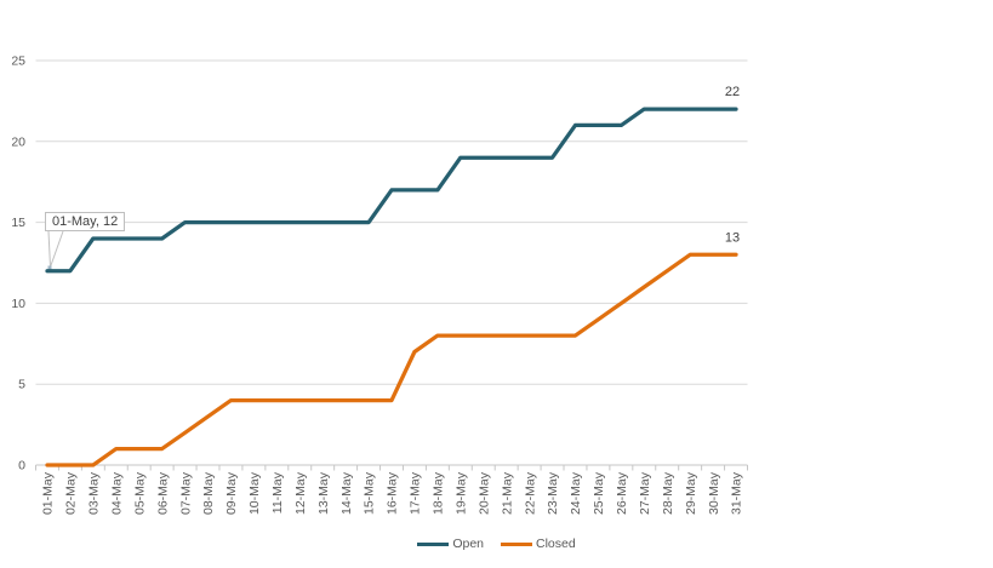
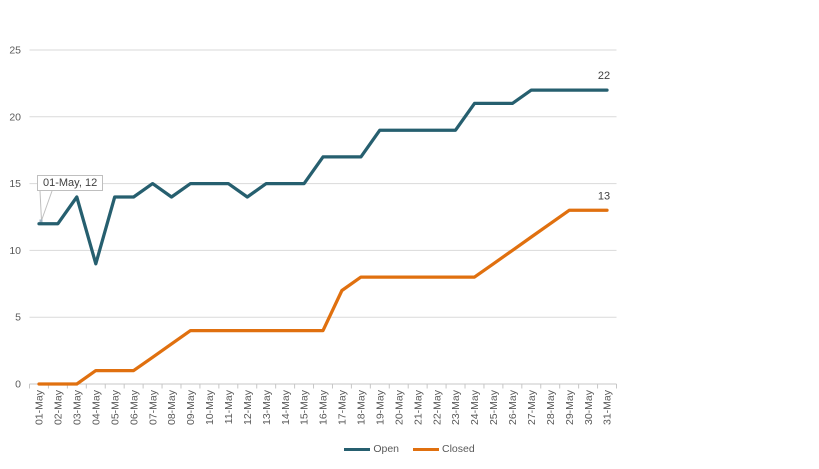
Open/04-May: 14 -> 9
Open/08-May: 15 -> 14
Open/12-May: 15 -> 14
